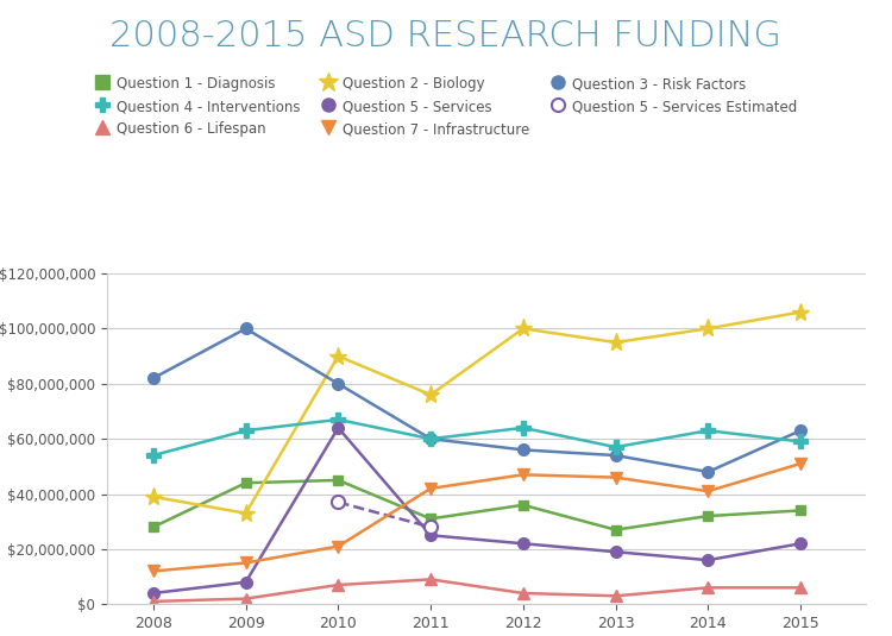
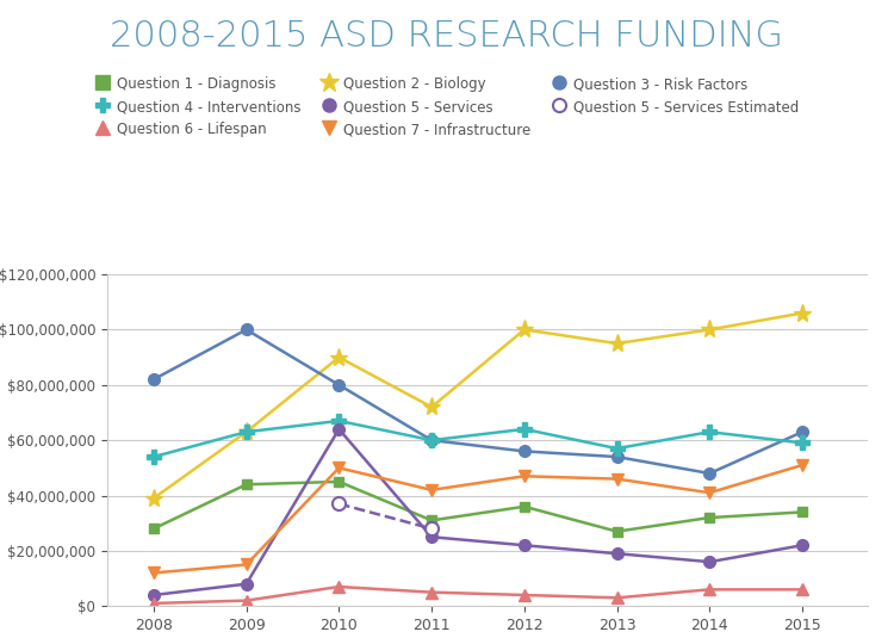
Question 2 - Biology/2009: $33,000,000 -> $63,000,000
Question 7 - Infrastructure/2010: $21,000,000 -> $50,000,000
Question 2 - Biology/2011: $76,000,000 -> $72,000,000
Question 6 - Lifespan/2011: $9,000,000 -> $5,000,000
